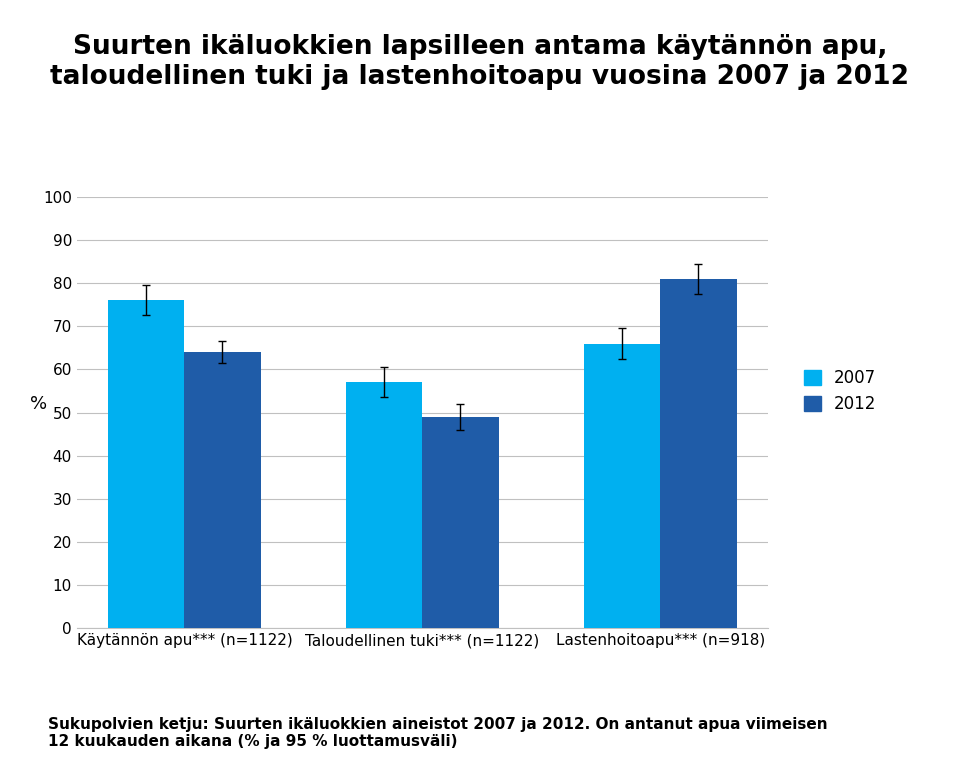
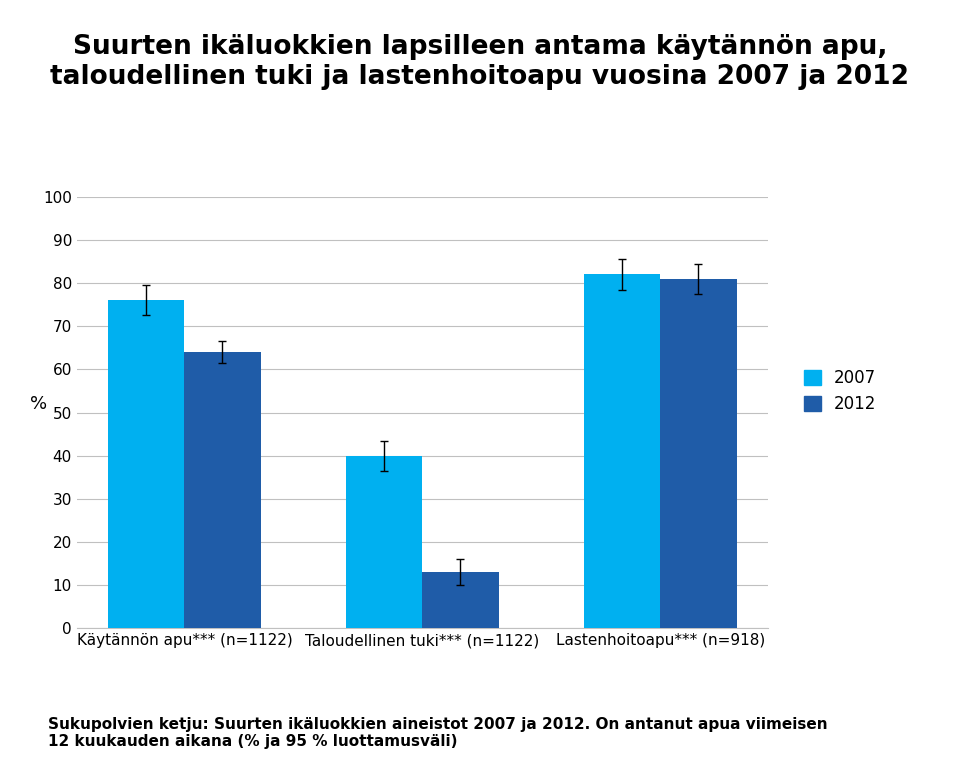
2007/Taloudellinen tuki*** (n=1122): 57 -> 40
2012/Taloudellinen tuki*** (n=1122): 49 -> 13
2007/Lastenhoitoapu*** (n=918): 66 -> 82
